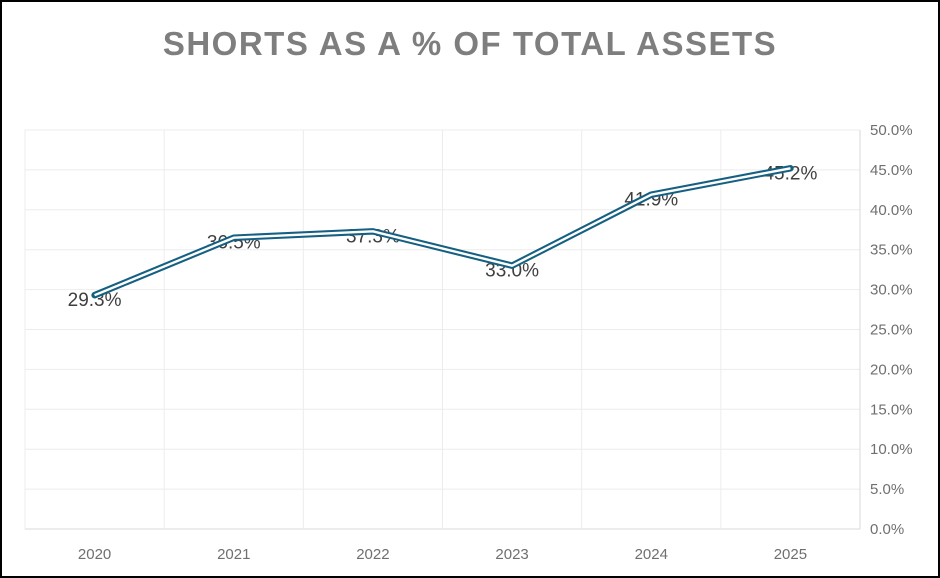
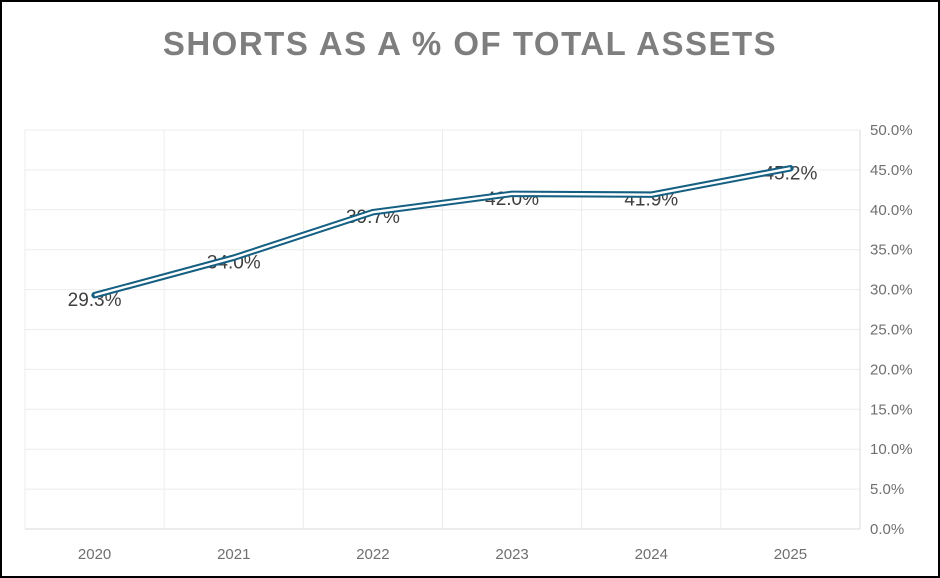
2021: 36.5% -> 34.0%
2022: 37.3% -> 39.7%
2023: 33.0% -> 42.0%
